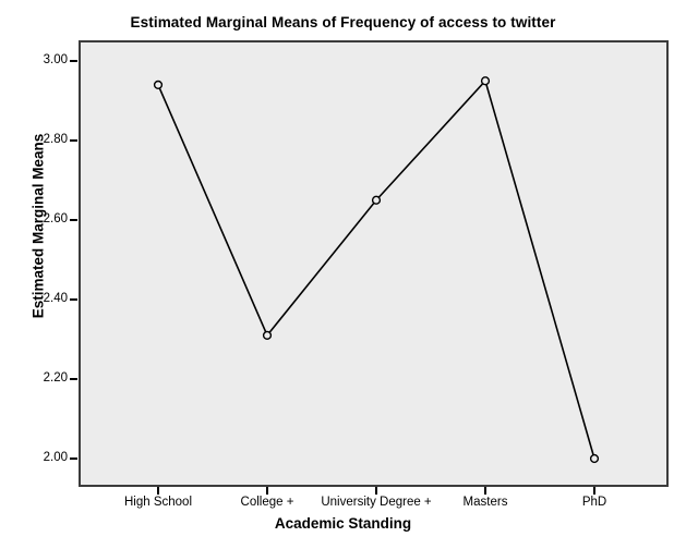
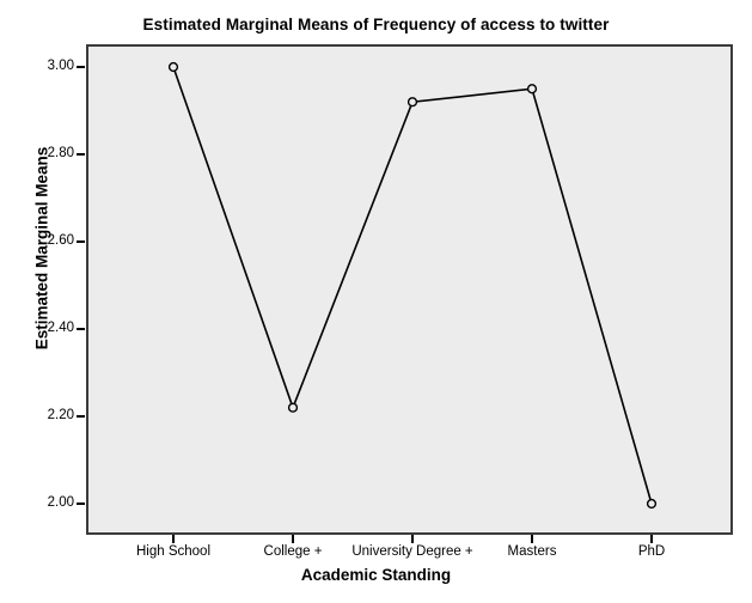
High School: 2.94 -> 3.00
College +: 2.31 -> 2.22
University Degree +: 2.65 -> 2.92
